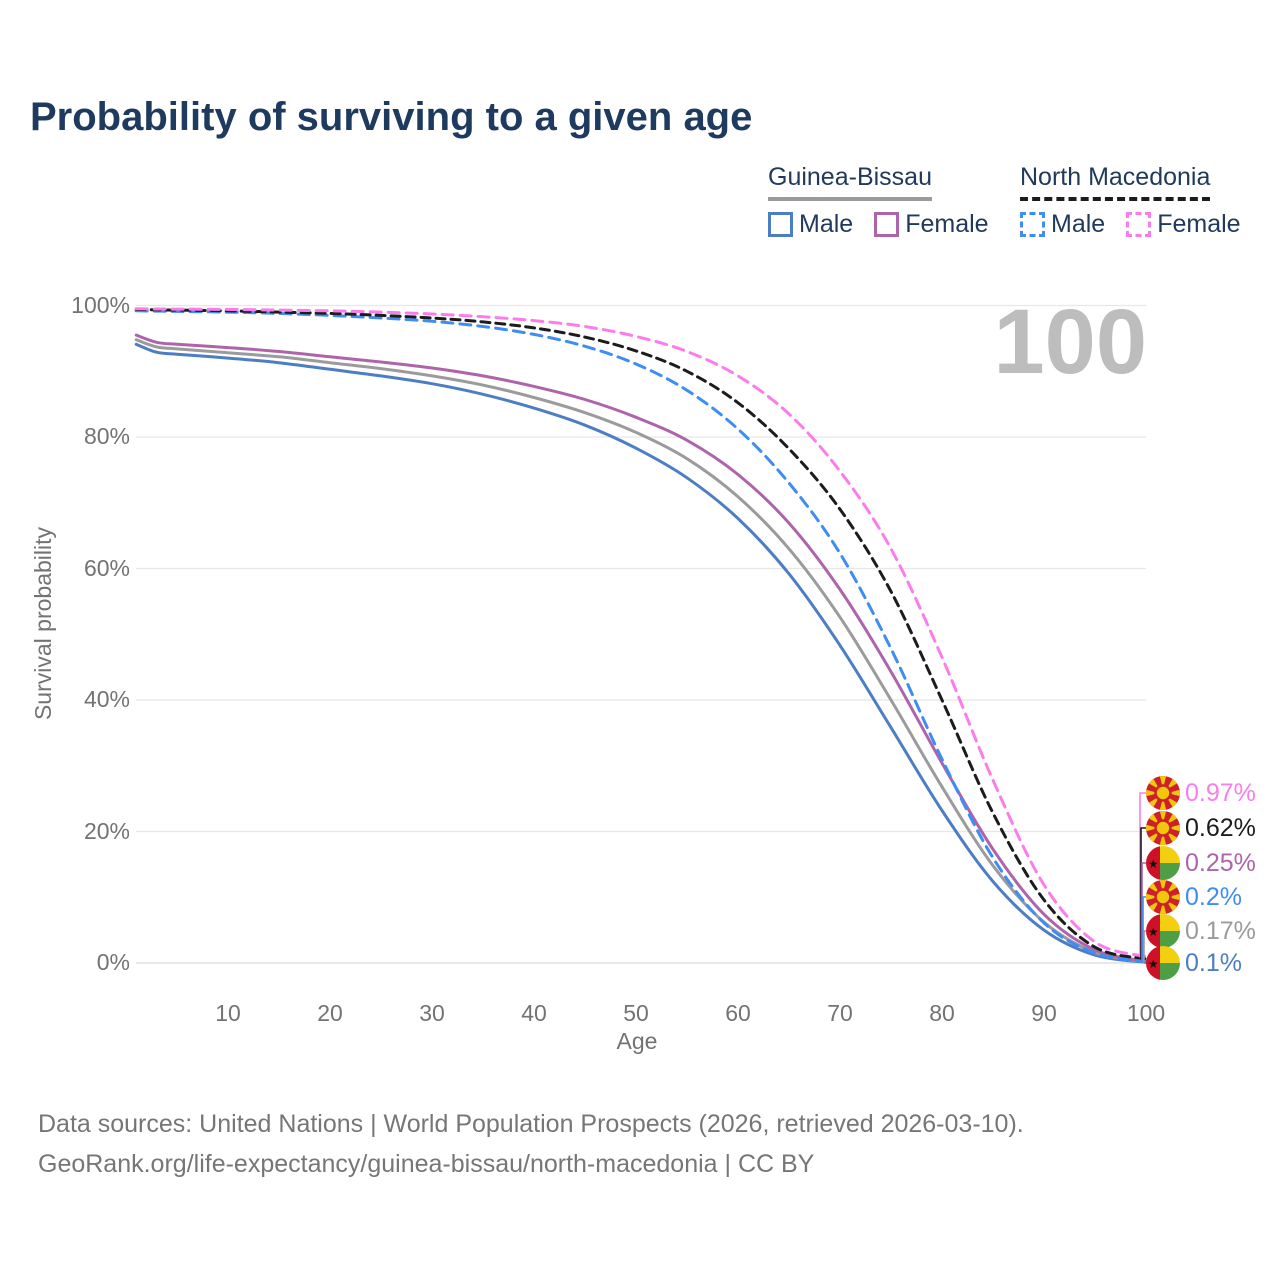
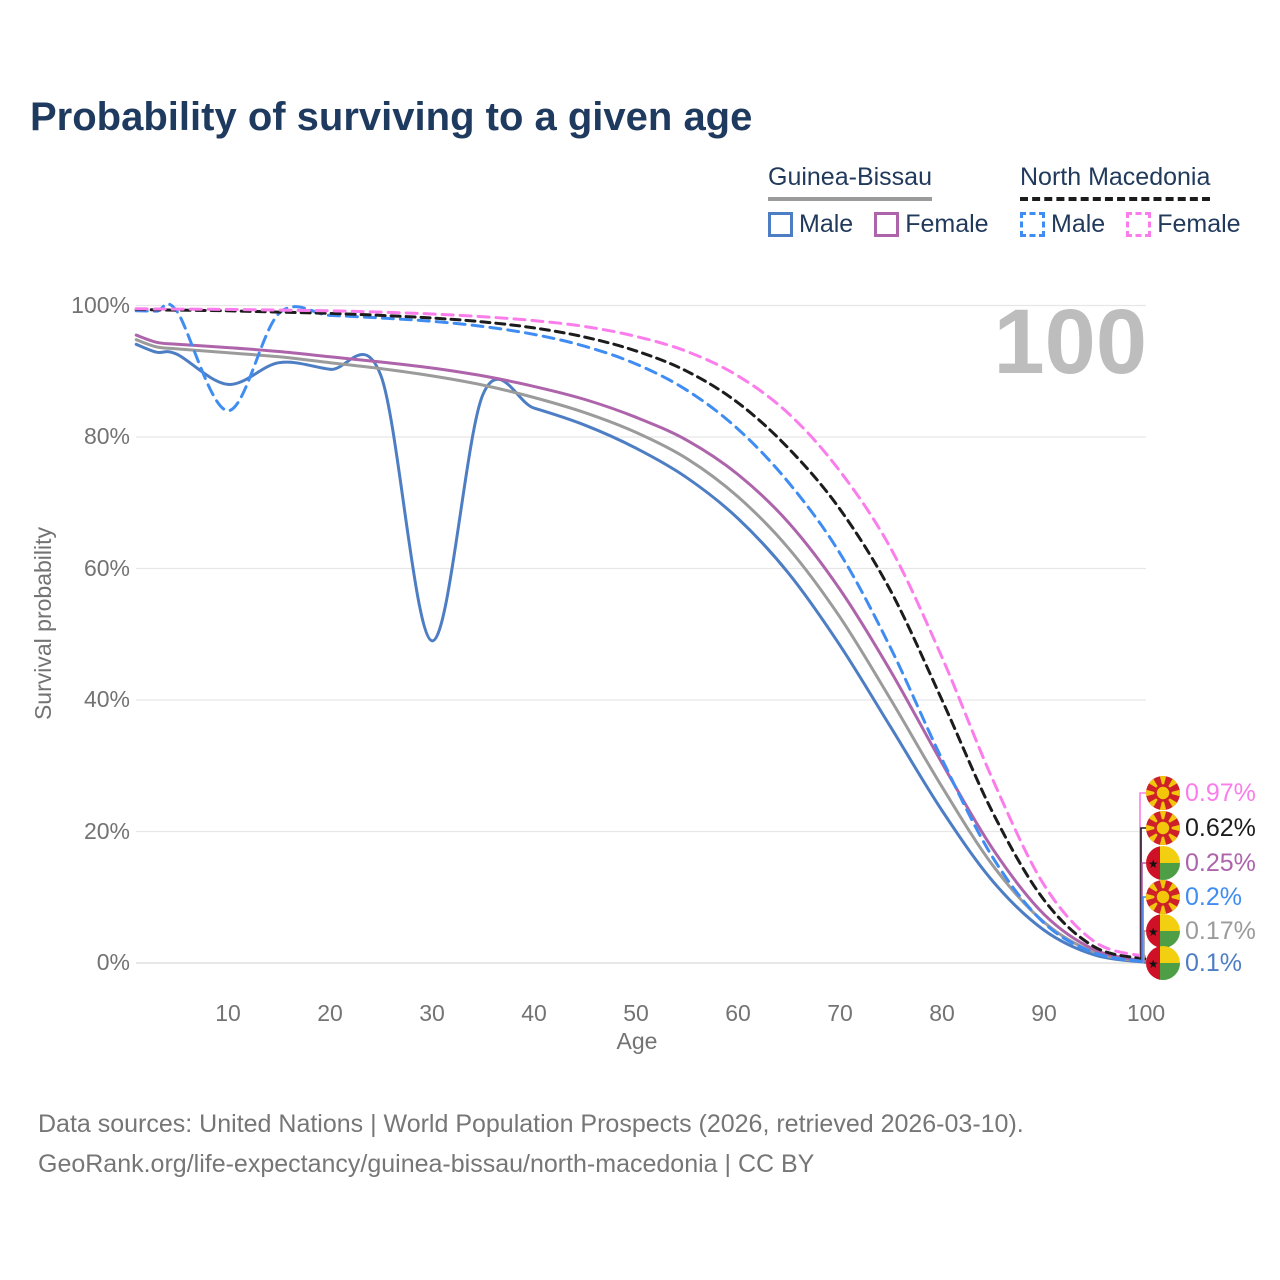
Guinea-Bissau Male/10: 92% -> 88%
North Macedonia Male/10: 99% -> 84%
Guinea-Bissau Male/30: 88% -> 49%
